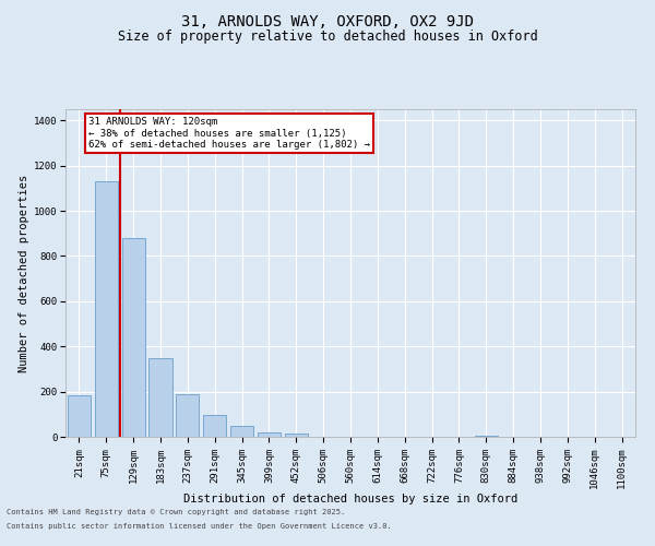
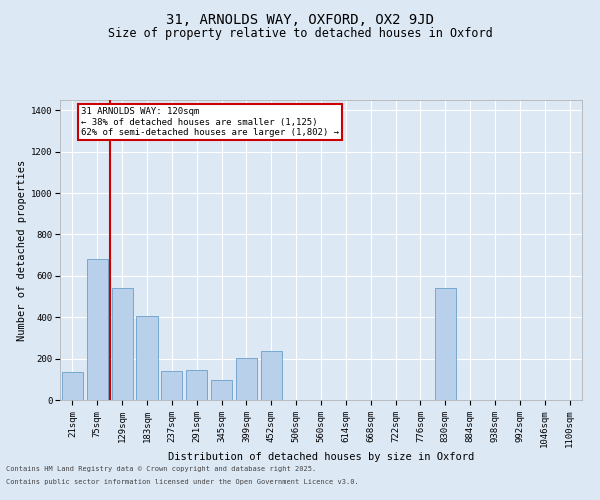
21sqm: 185 -> 135
75sqm: 1130 -> 680
129sqm: 880 -> 540
183sqm: 350 -> 405
237sqm: 190 -> 140
291sqm: 95 -> 145
345sqm: 50 -> 95
399sqm: 20 -> 205
452sqm: 15 -> 235
830sqm: 5 -> 540
